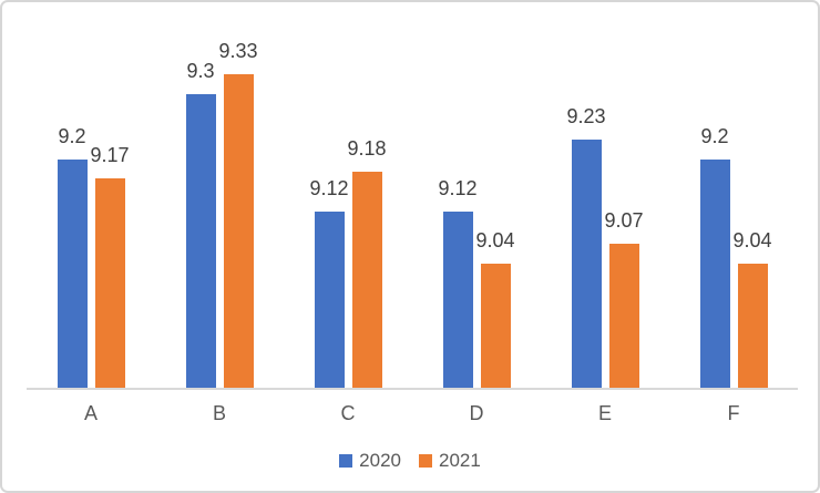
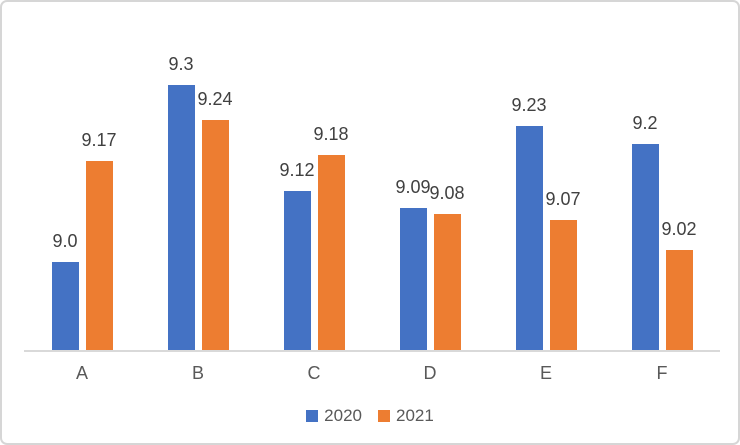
2020/A: 9.2 -> 9.0
2021/B: 9.33 -> 9.24
2020/D: 9.12 -> 9.09
2021/D: 9.04 -> 9.08
2021/F: 9.04 -> 9.02
